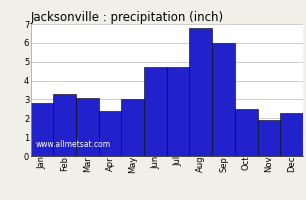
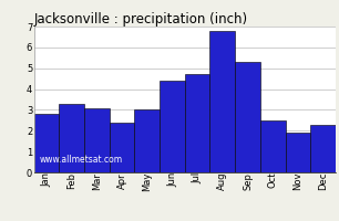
Jun: 4.7 -> 4.4
Sep: 6.0 -> 5.3
